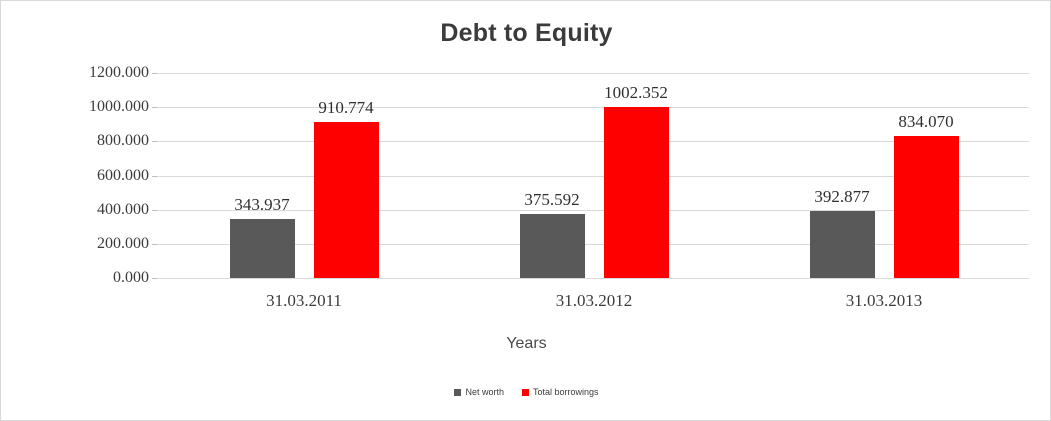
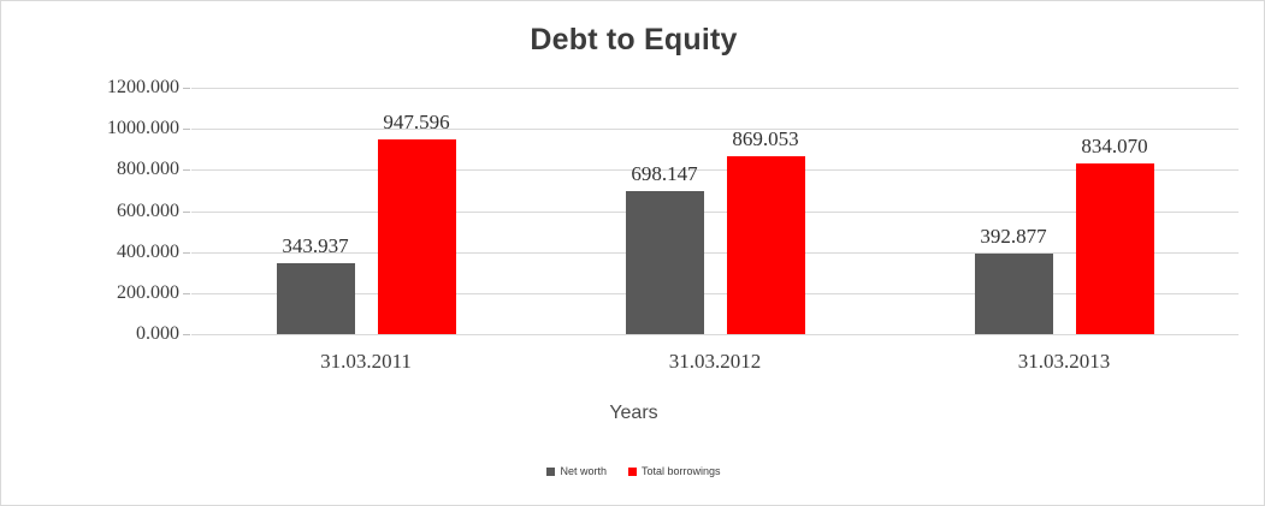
Total borrowings/31.03.2011: 910.774 -> 947.596
Net worth/31.03.2012: 375.592 -> 698.147
Total borrowings/31.03.2012: 1002.352 -> 869.053
